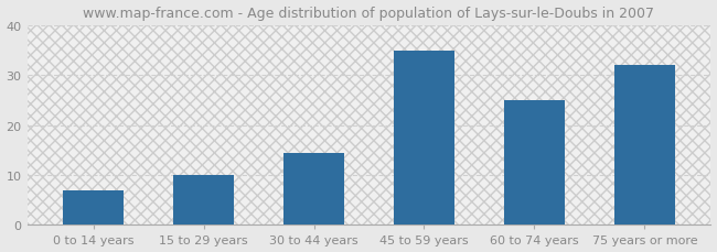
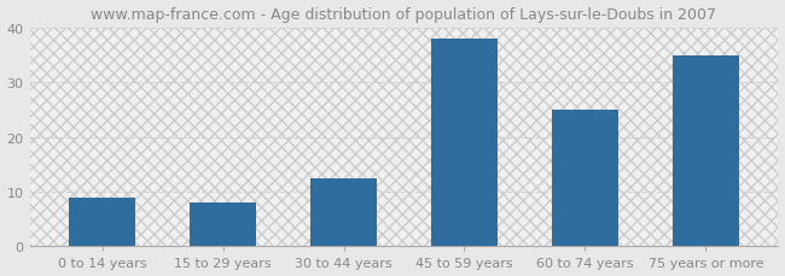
0 to 14 years: 7.0 -> 9.0
15 to 29 years: 10.0 -> 8.0
30 to 44 years: 14.5 -> 12.5
45 to 59 years: 35.0 -> 38.0
75 years or more: 32.0 -> 35.0
